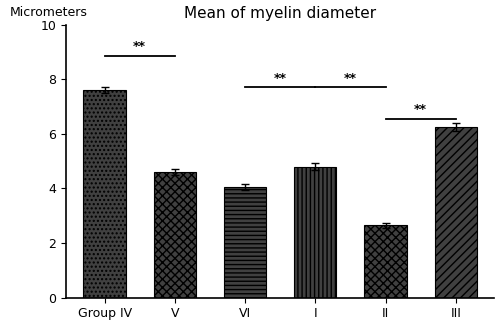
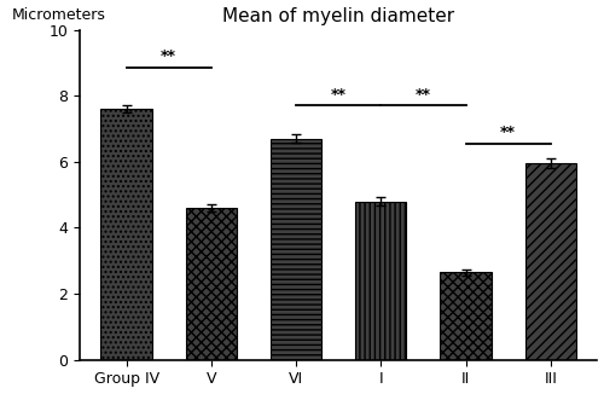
VI: 4.05 -> 6.70
III: 6.25 -> 5.95
